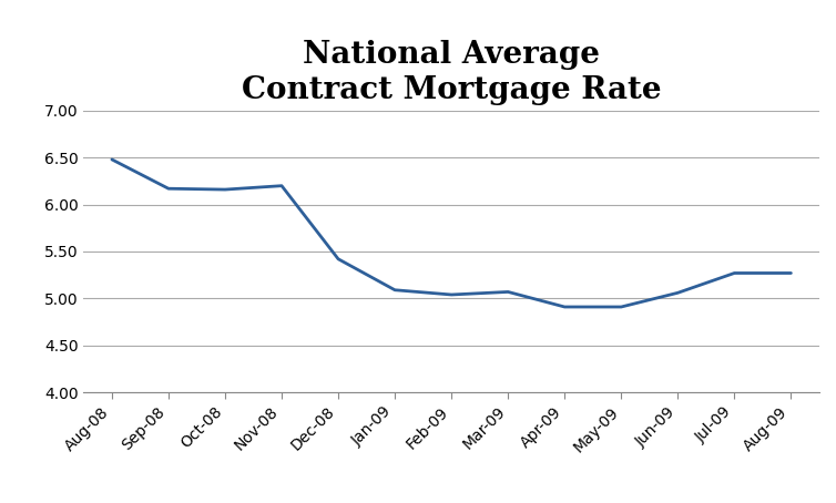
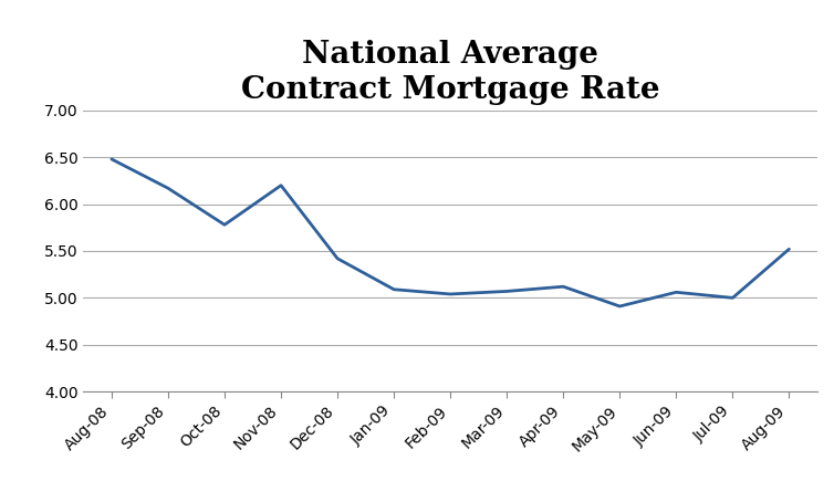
Oct-08: 6.16 -> 5.78
Apr-09: 4.91 -> 5.12
Jul-09: 5.27 -> 5.00
Aug-09: 5.27 -> 5.52
